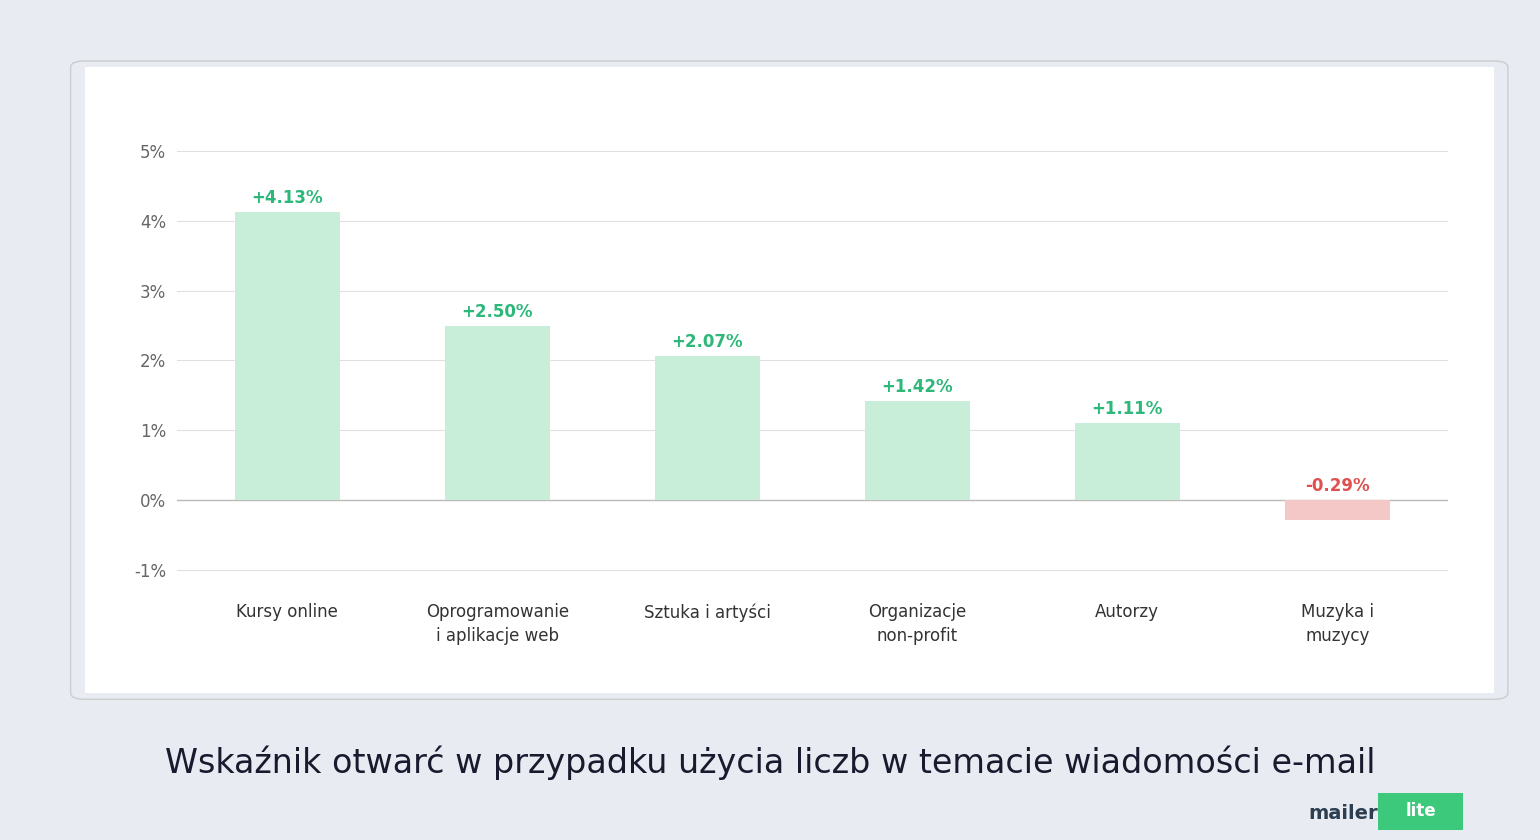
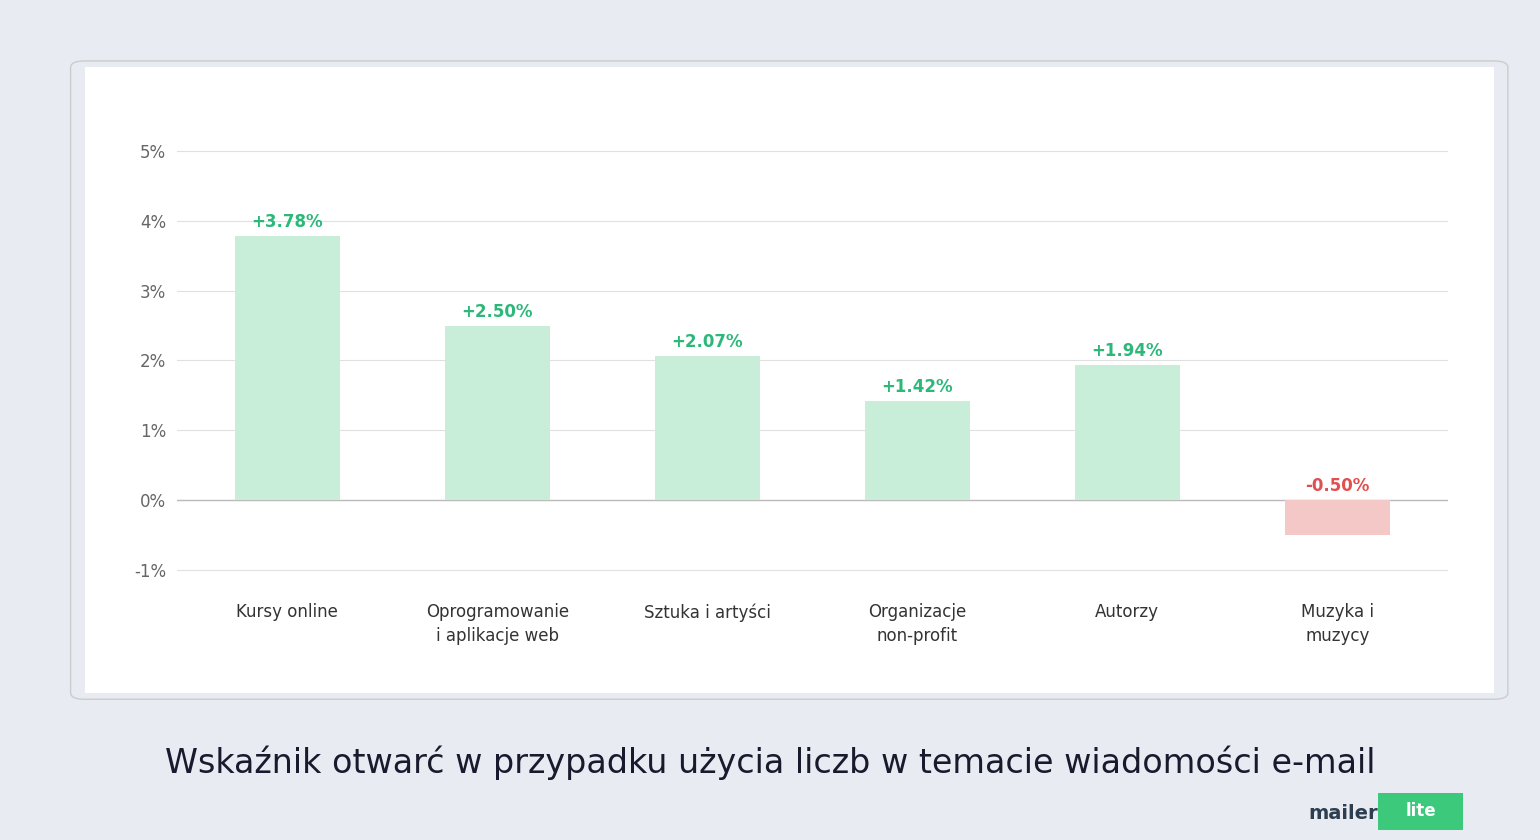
Kursy online: +4.13% -> +3.78%
Autorzy: +1.11% -> +1.94%
Muzyka i muzycy: -0.29% -> -0.50%
